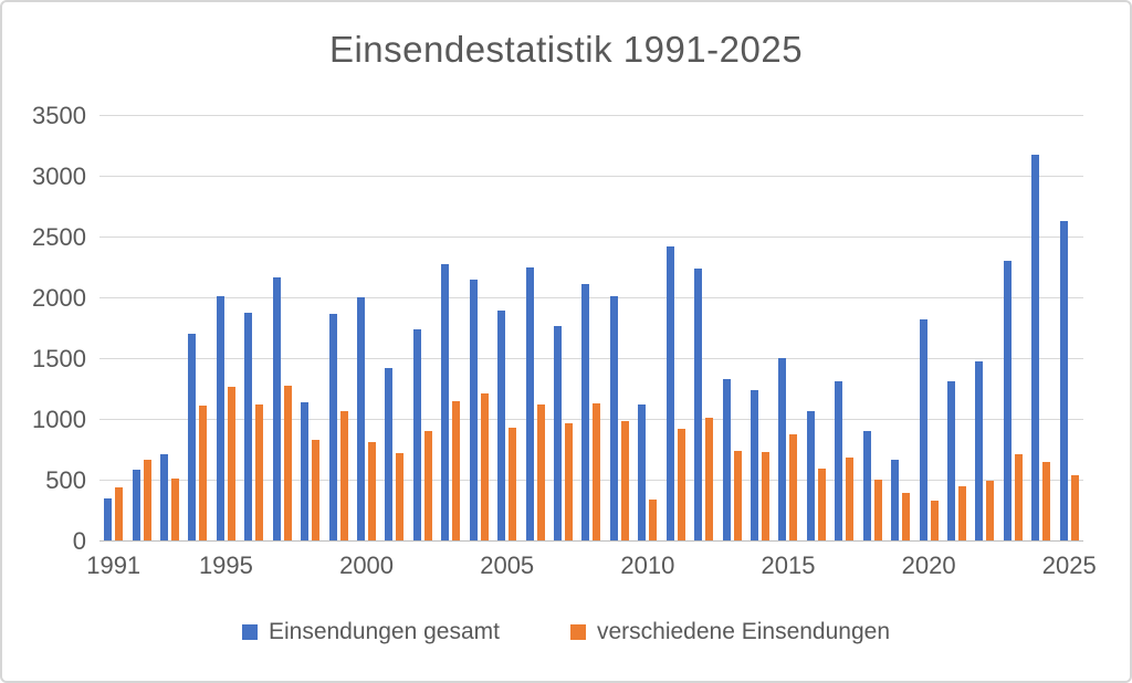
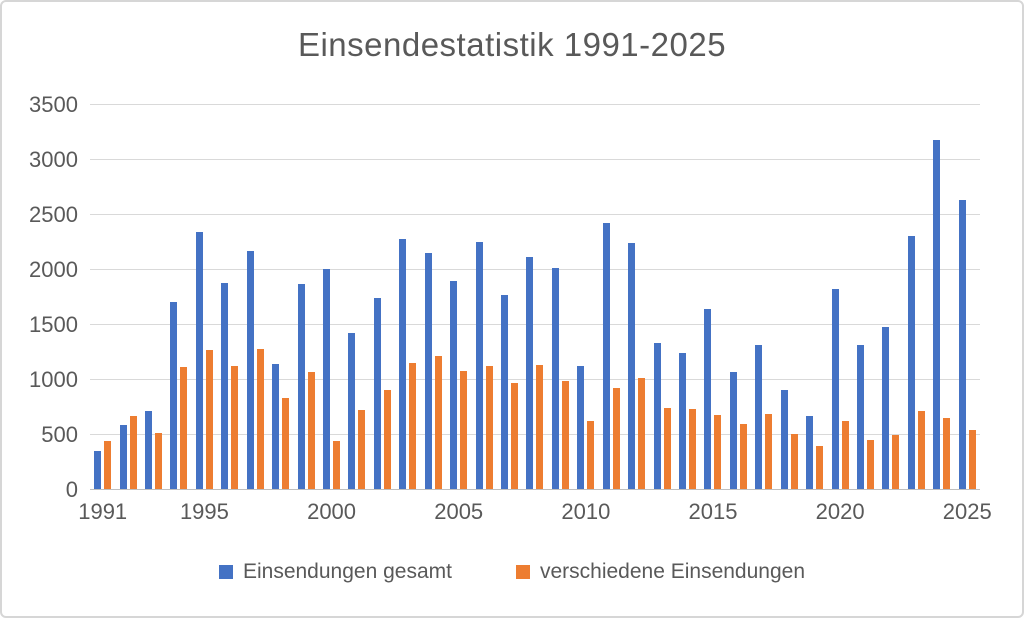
Einsendungen gesamt/1995: 2010 -> 2340
verschiedene Einsendungen/2000: 810 -> 440
verschiedene Einsendungen/2005: 930 -> 1070
verschiedene Einsendungen/2010: 340 -> 620
Einsendungen gesamt/2015: 1500 -> 1640
verschiedene Einsendungen/2015: 870 -> 670
verschiedene Einsendungen/2020: 330 -> 620
